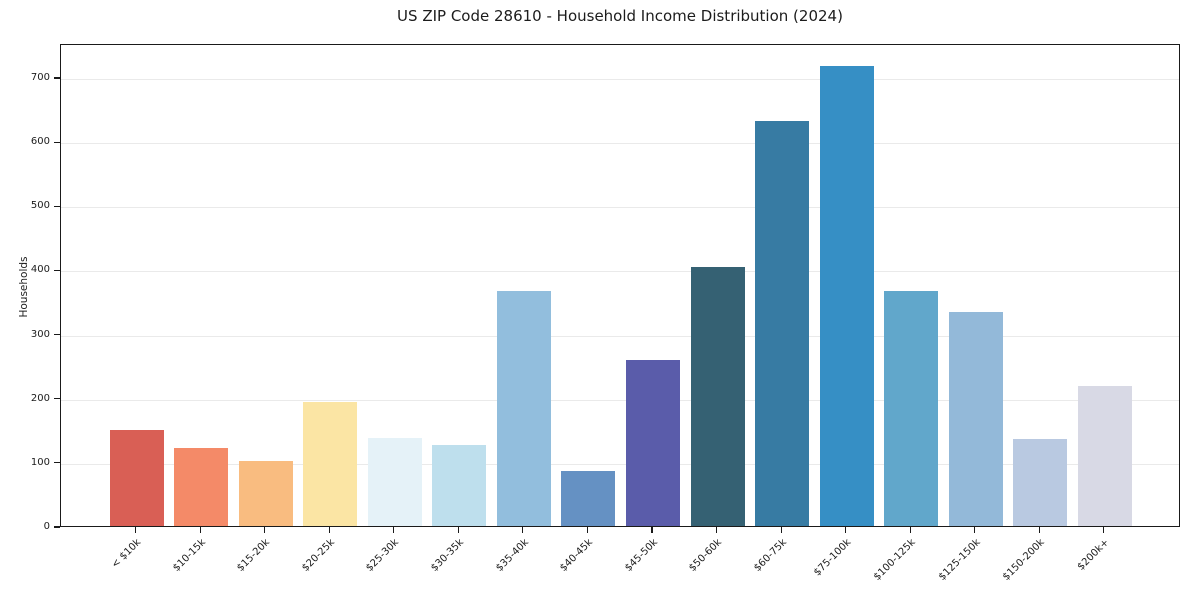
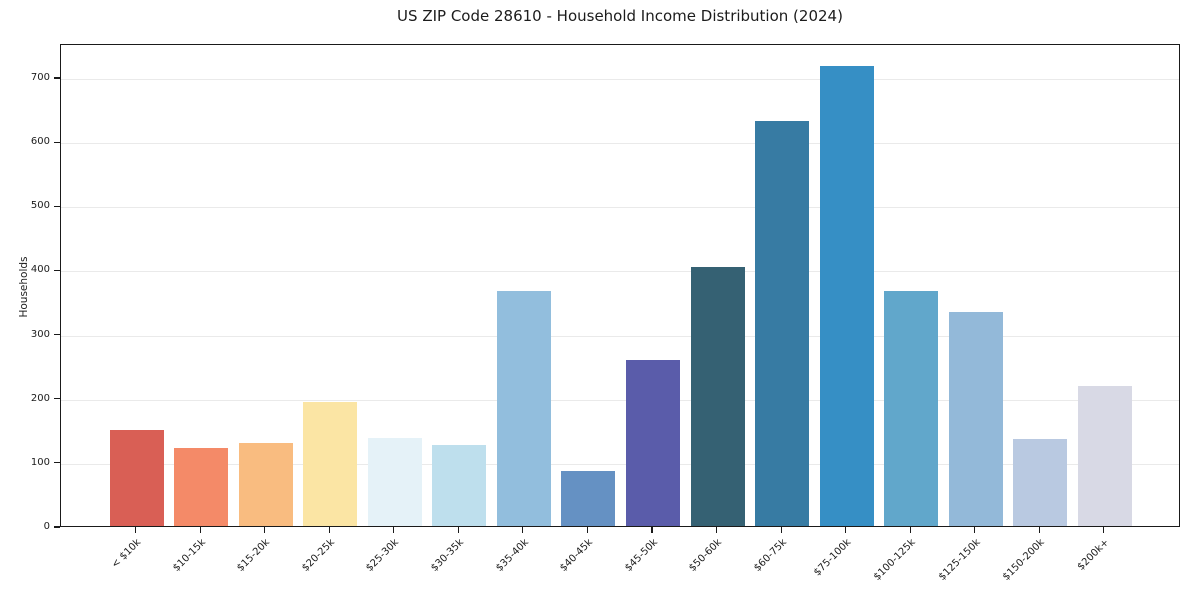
$15-20k: 100 -> 130
